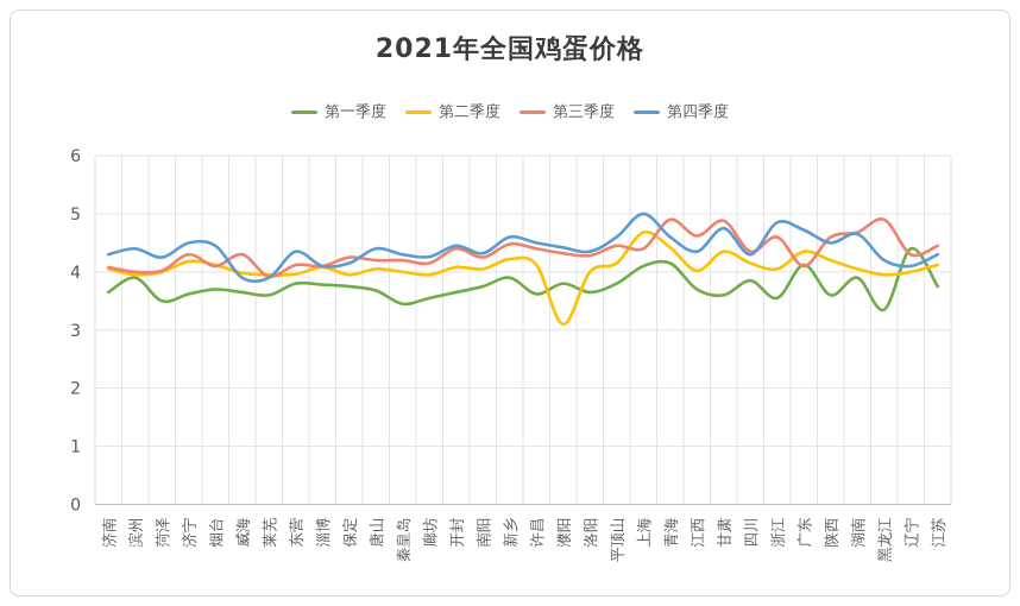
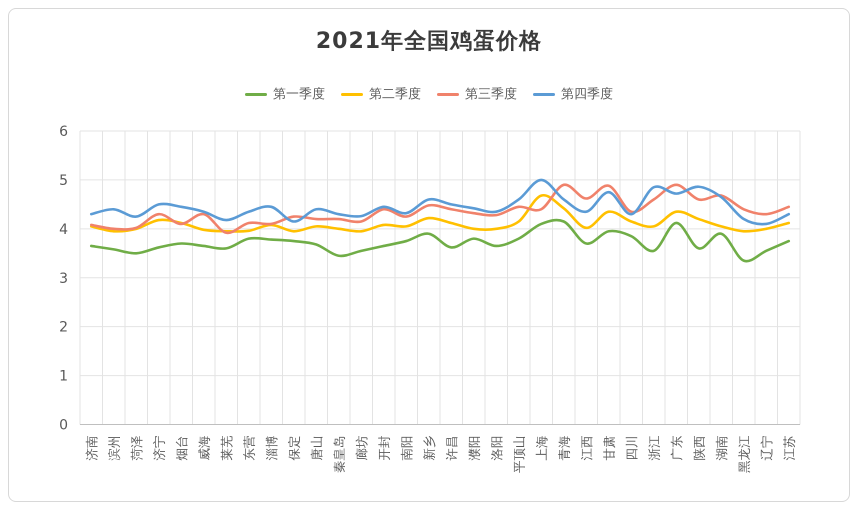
第一季度/滨州: 3.9 -> 3.6
第四季度/威海: 3.9 -> 4.3
第四季度/莱芜: 3.9 -> 4.2
第四季度/淄博: 4.1 -> 4.5
第二季度/濮阳: 3.1 -> 4.0
第一季度/甘肃: 3.6 -> 4.0
第三季度/广东: 4.1 -> 4.9
第四季度/陕西: 4.5 -> 4.9
第三季度/黑龙江: 4.9 -> 4.4
第一季度/辽宁: 4.4 -> 3.5
